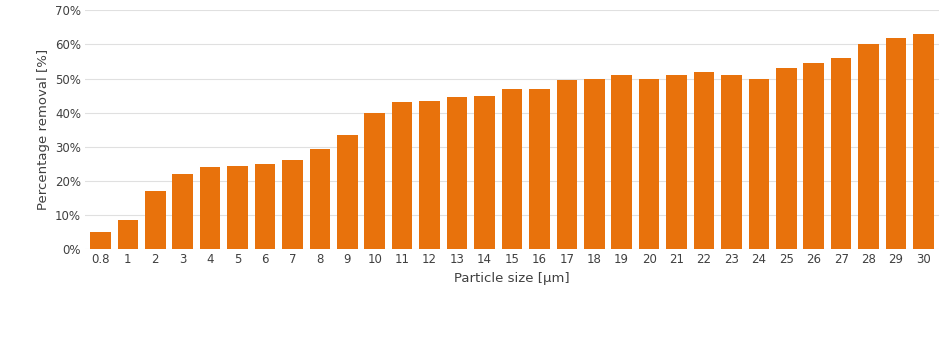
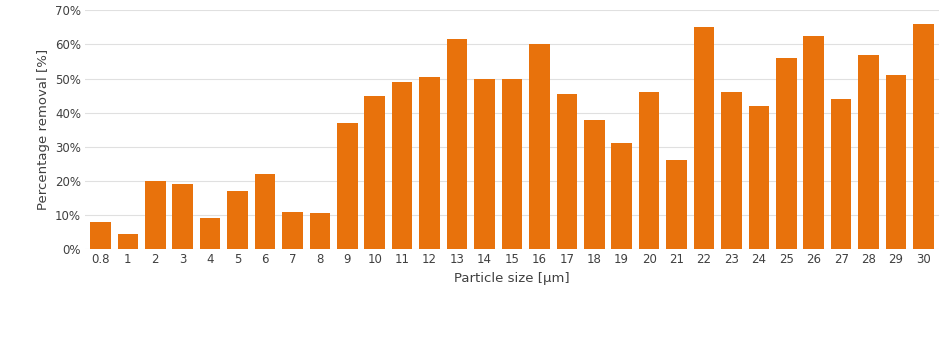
0.8: 5.0% -> 8.0%
1: 8.5% -> 4.5%
2: 17.0% -> 20.0%
3: 22.0% -> 19.0%
4: 24.0% -> 9.0%
5: 24.5% -> 17.0%
6: 25.0% -> 22.0%
7: 26.0% -> 11.0%
8: 29.5% -> 10.5%
9: 33.5% -> 37.0%
10: 40.0% -> 45.0%
11: 43.0% -> 49.0%
12: 43.5% -> 50.5%
13: 44.5% -> 61.5%
14: 45.0% -> 50.0%
15: 47.0% -> 50.0%
16: 47.0% -> 60.0%
17: 49.5% -> 45.5%
18: 50.0% -> 38.0%
19: 51.0% -> 31.0%
20: 50.0% -> 46.0%
21: 51.0% -> 26.0%
22: 52.0% -> 65.0%
23: 51.0% -> 46.0%
24: 50.0% -> 42.0%
25: 53.0% -> 56.0%
26: 54.5% -> 62.5%
27: 56.0% -> 44.0%
28: 60.0% -> 57.0%
29: 62.0% -> 51.0%
30: 63.0% -> 66.0%
